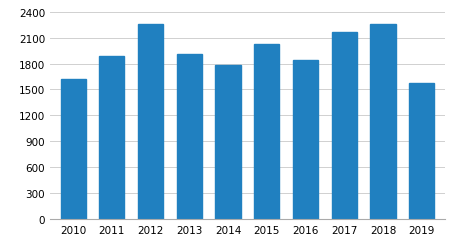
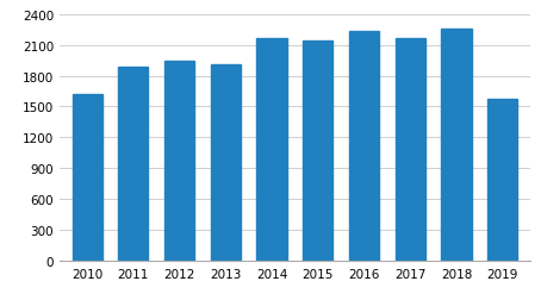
2012: 2260 -> 1940
2014: 1780 -> 2170
2015: 2020 -> 2140
2016: 1840 -> 2230
